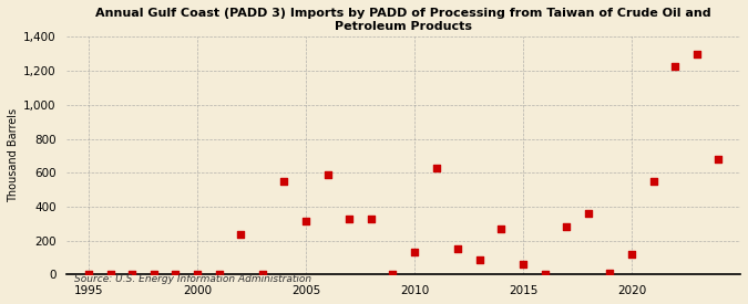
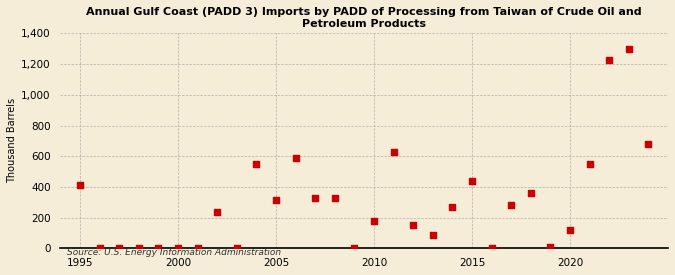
1995: 0 -> 410
2010: 130 -> 180
2015: 60 -> 440
